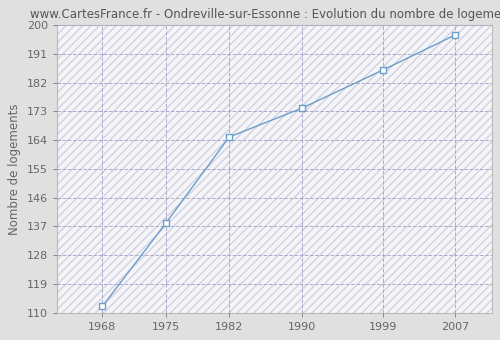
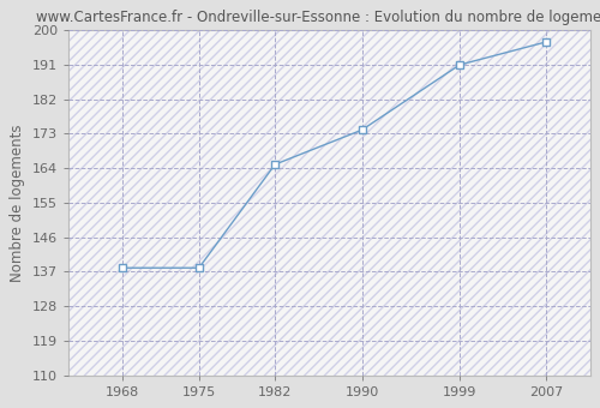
1968: 112 -> 138
1999: 186 -> 191
